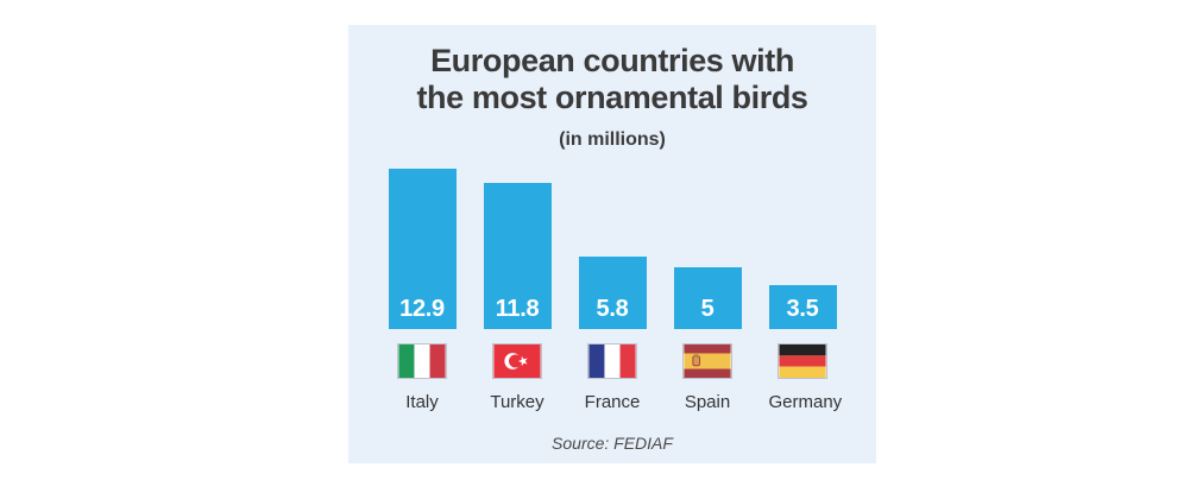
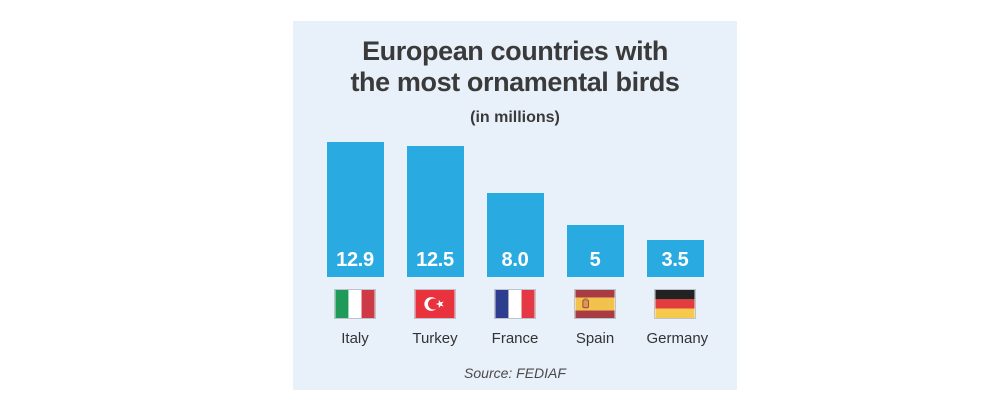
Turkey: 11.8 -> 12.5
France: 5.8 -> 8.0
